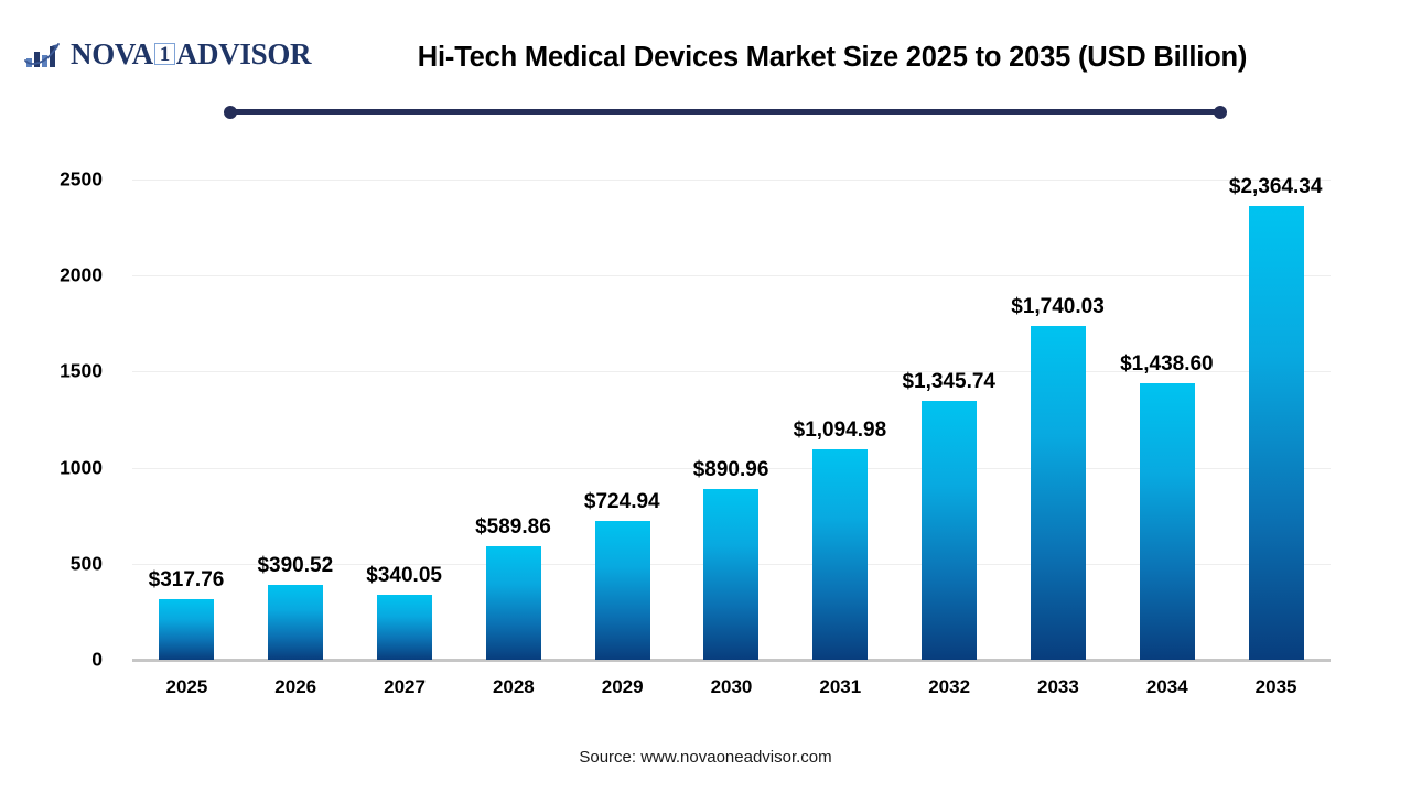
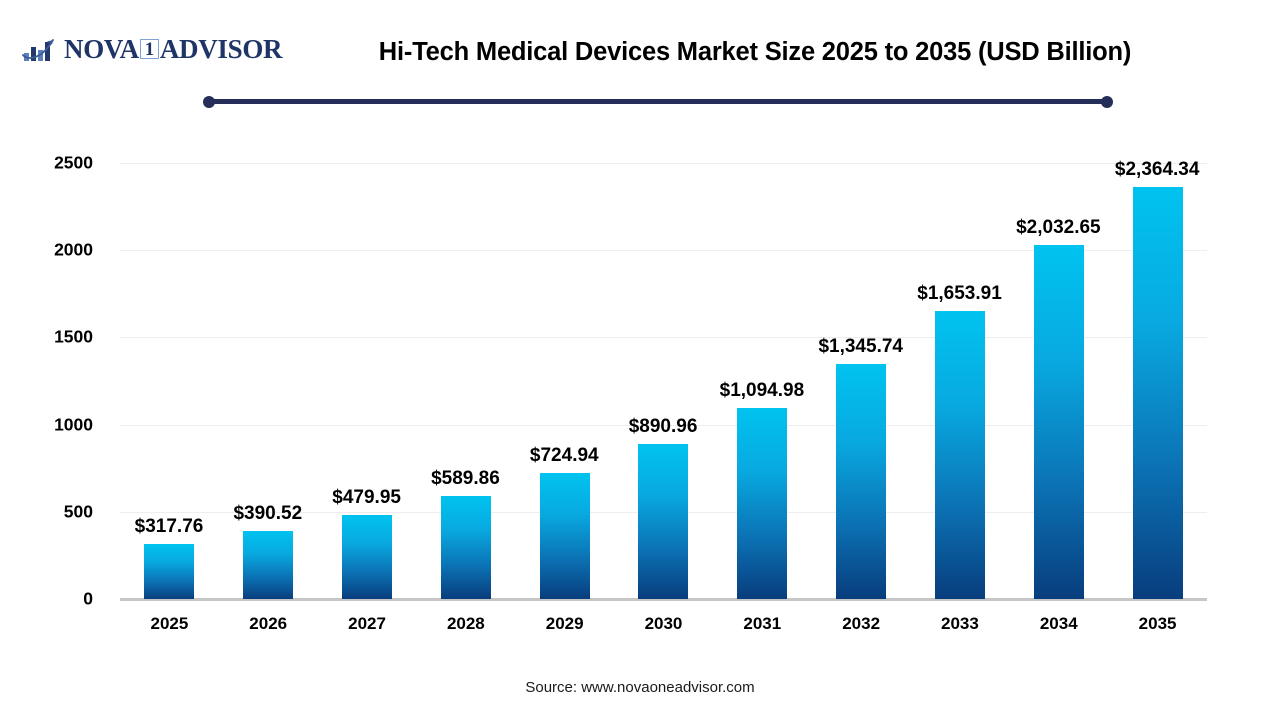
2027: $340.05 -> $479.95
2033: $1,740.03 -> $1,653.91
2034: $1,438.60 -> $2,032.65
